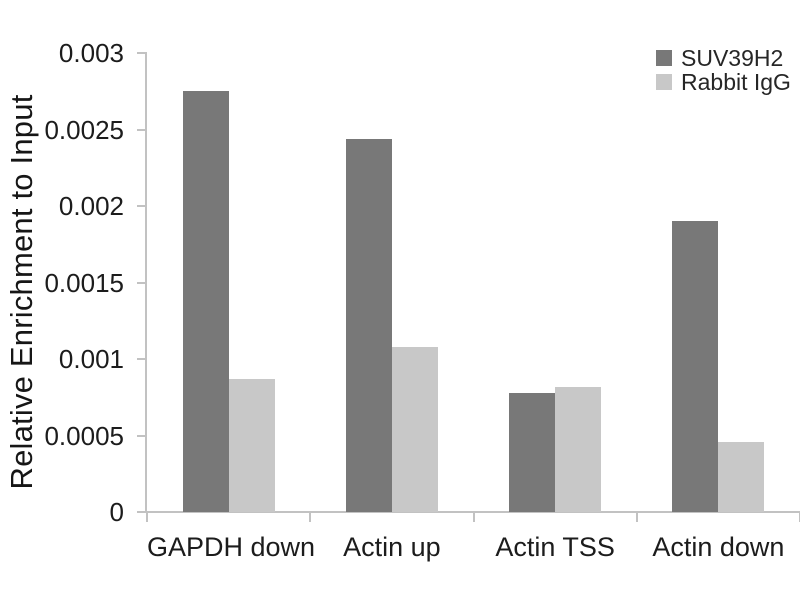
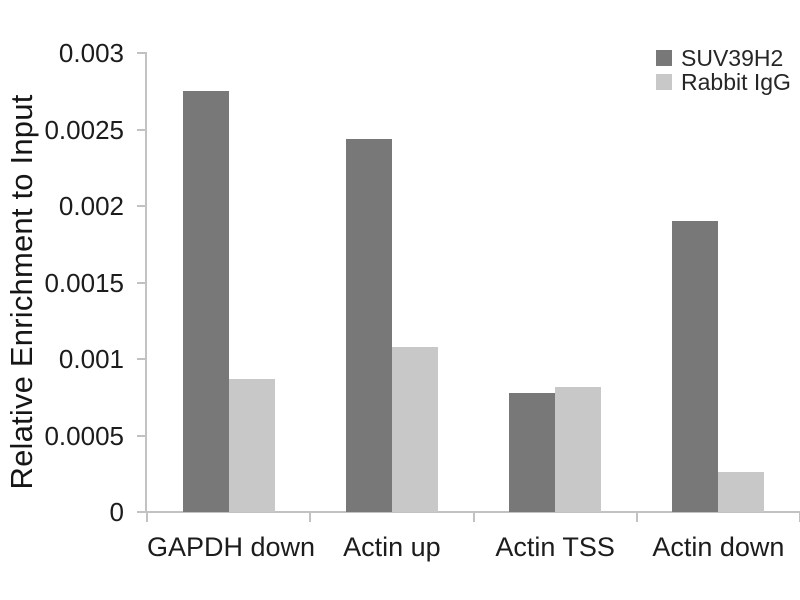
Rabbit IgG/Actin down: 0.00046 -> 0.00026
